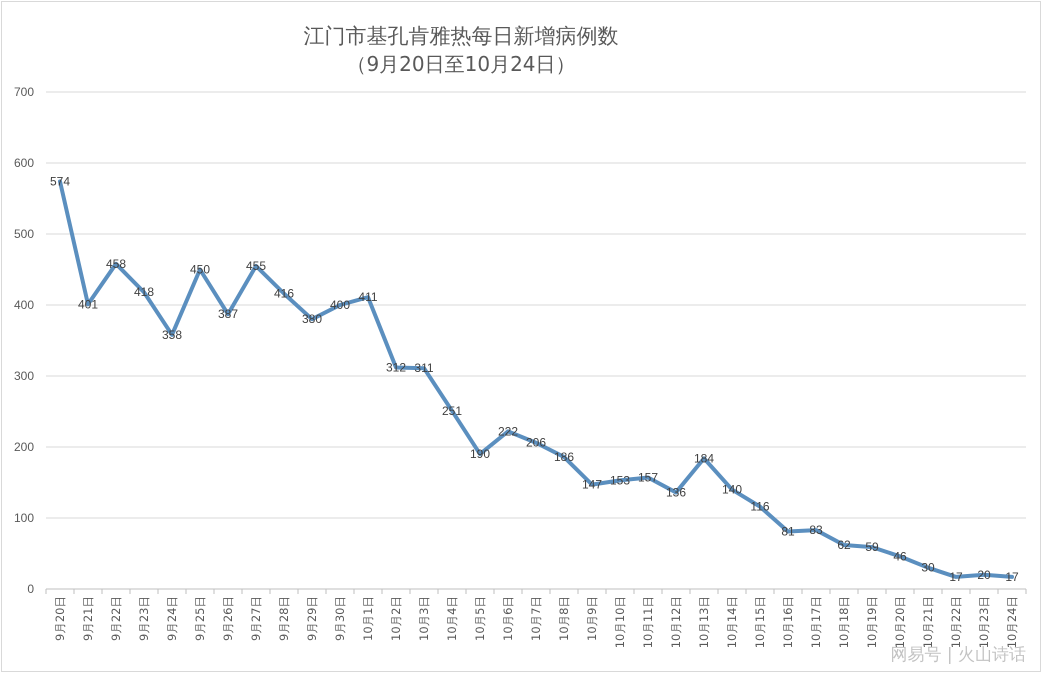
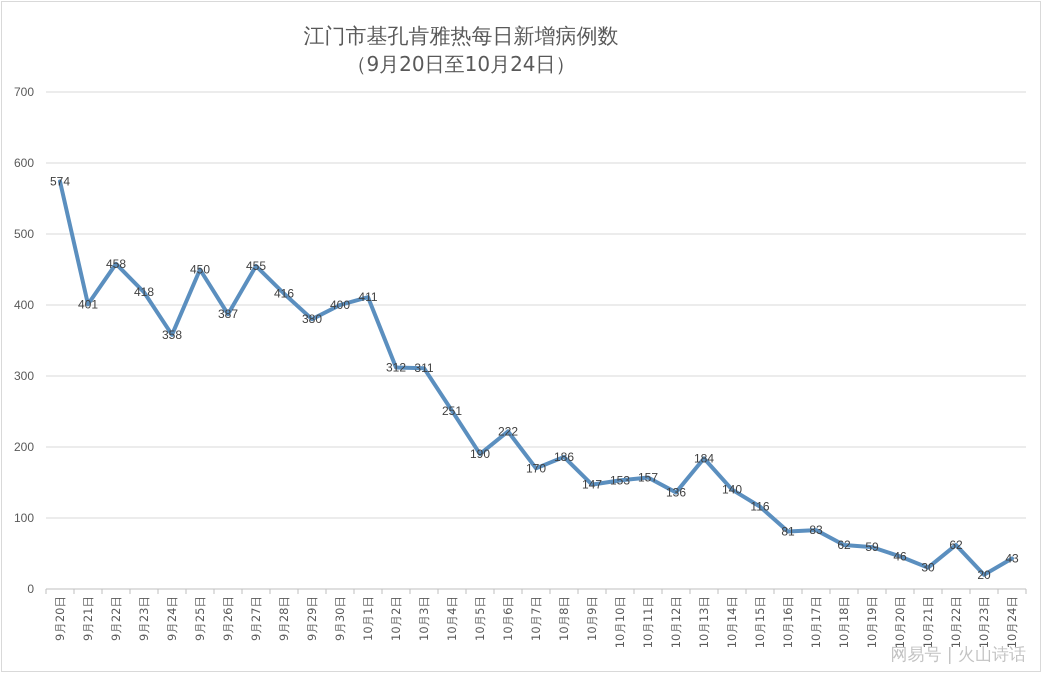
10月7日: 206 -> 170
10月22日: 17 -> 62
10月24日: 17 -> 43
